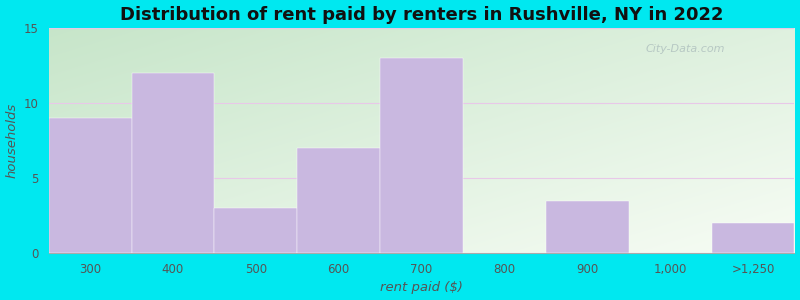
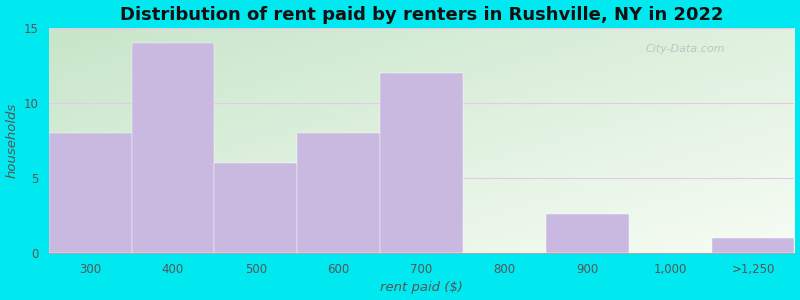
300: 9.0 -> 8.0
400: 12.0 -> 14.0
500: 3.0 -> 6.0
600: 7.0 -> 8.0
700: 13.0 -> 12.0
900: 3.5 -> 2.6
>1,250: 2.0 -> 1.0
